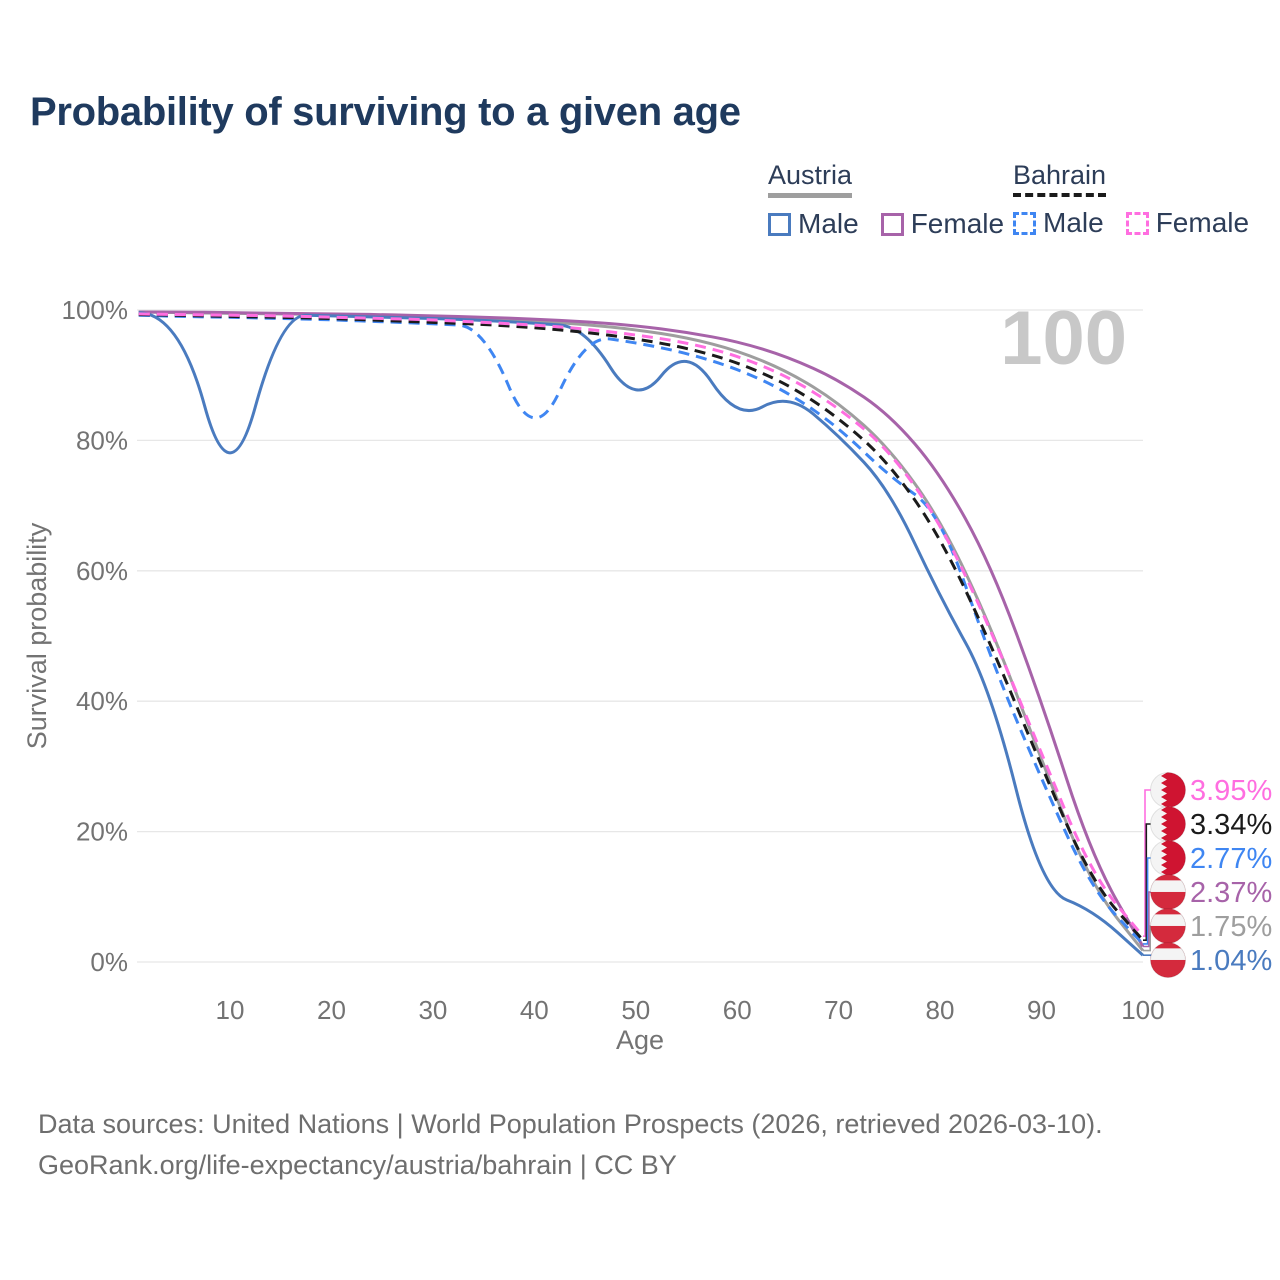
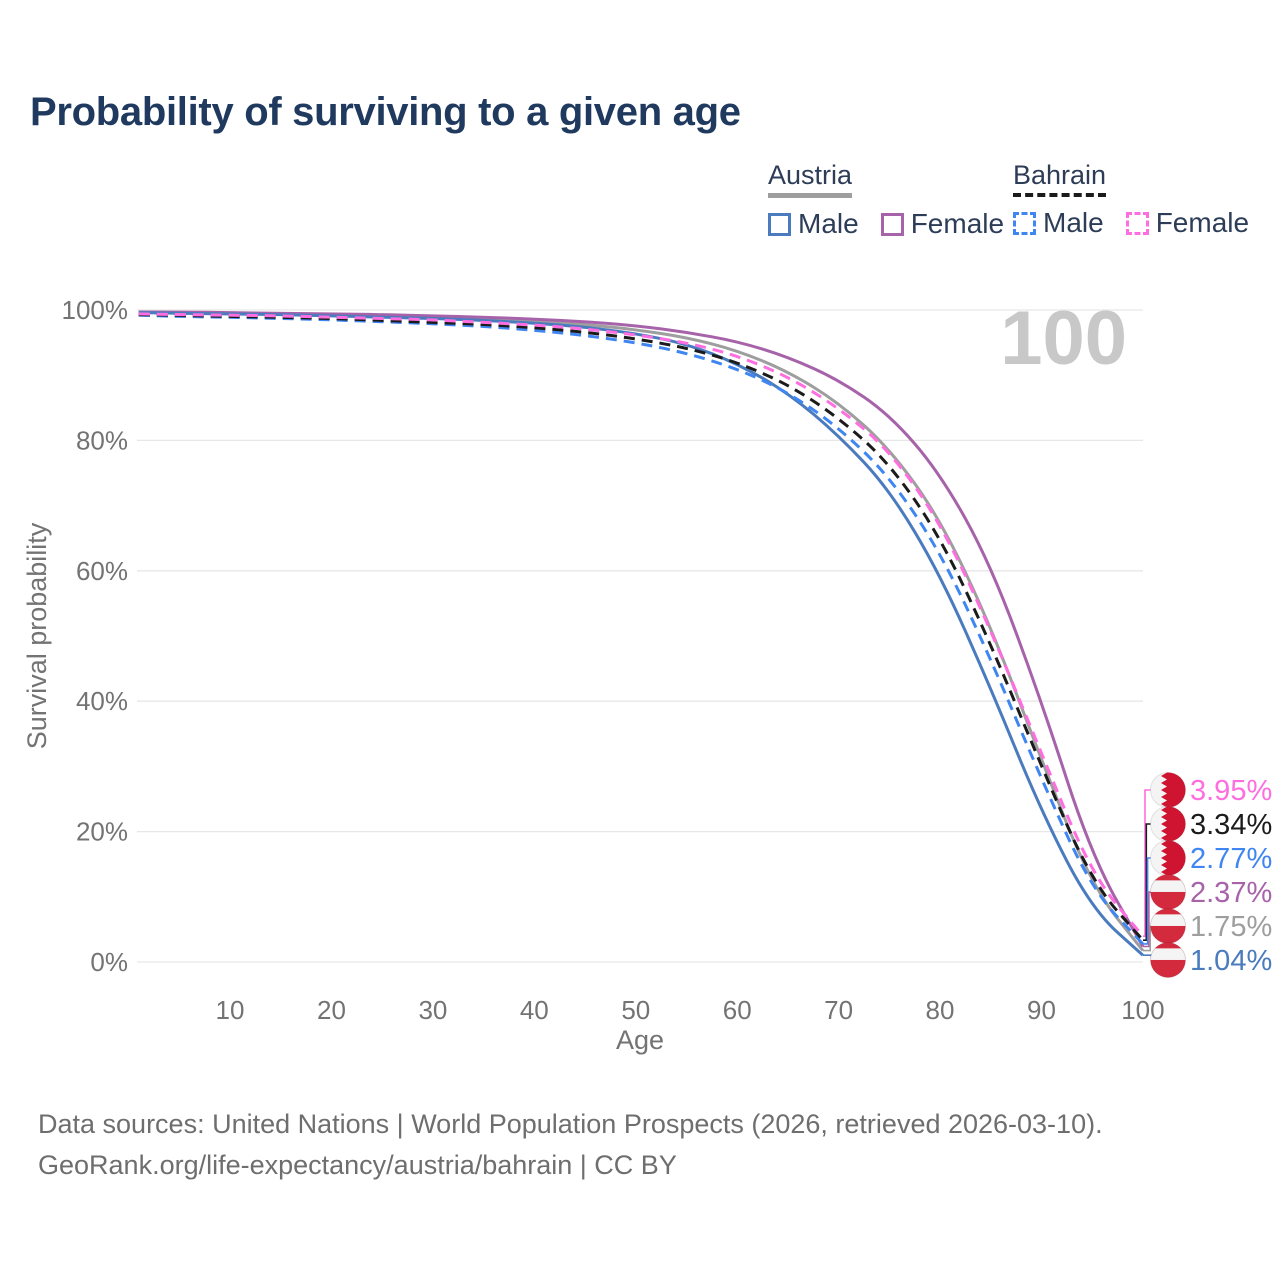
Austria Male/10: 71% -> 99%
Bahrain Male/40: 79% -> 97%
Austria Male/50: 85% -> 96%
Austria Male/60: 83% -> 92%
Austria Male/80: 56% -> 60%
Bahrain Male/80: 69% -> 63%
Austria Male/90: 11% -> 23%
